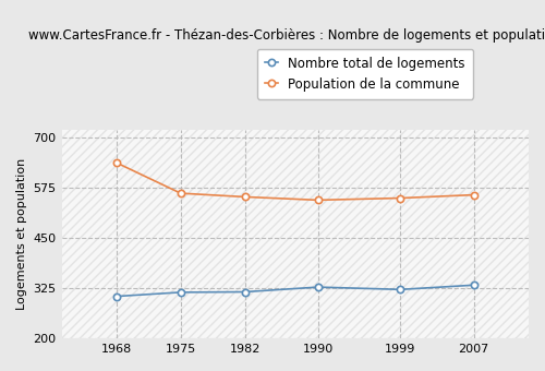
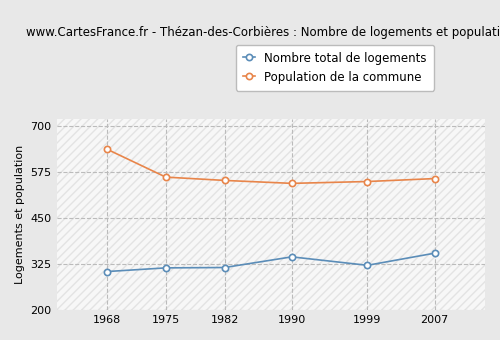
Nombre total de logements/1990: 328 -> 345
Nombre total de logements/2007: 333 -> 355
